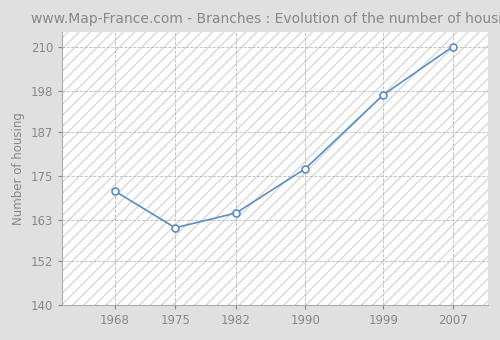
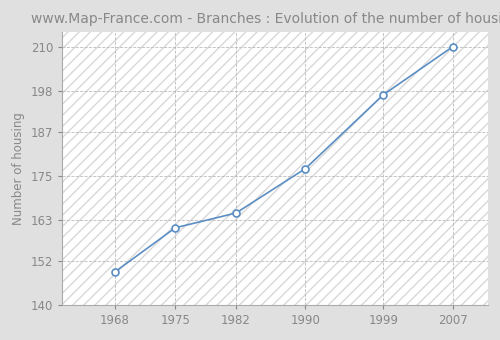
1968: 171 -> 149
